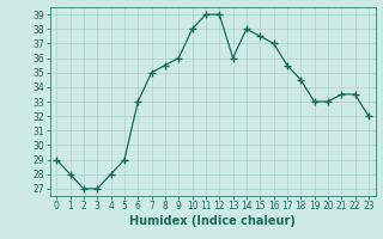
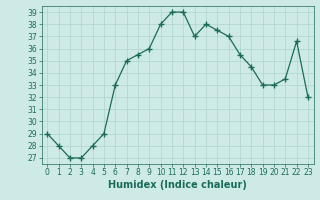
13: 36.0 -> 37.0
22: 33.5 -> 36.6
